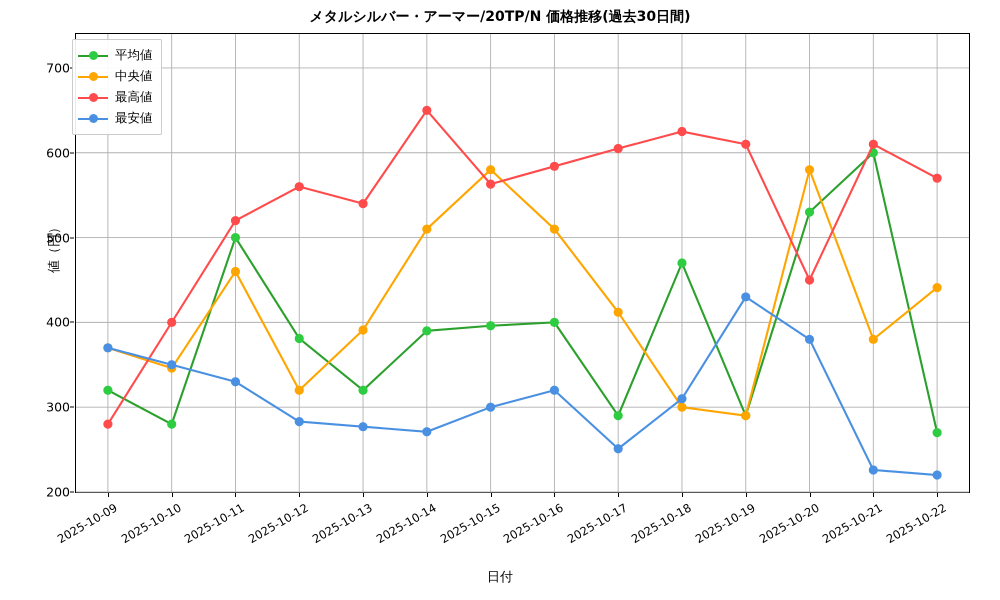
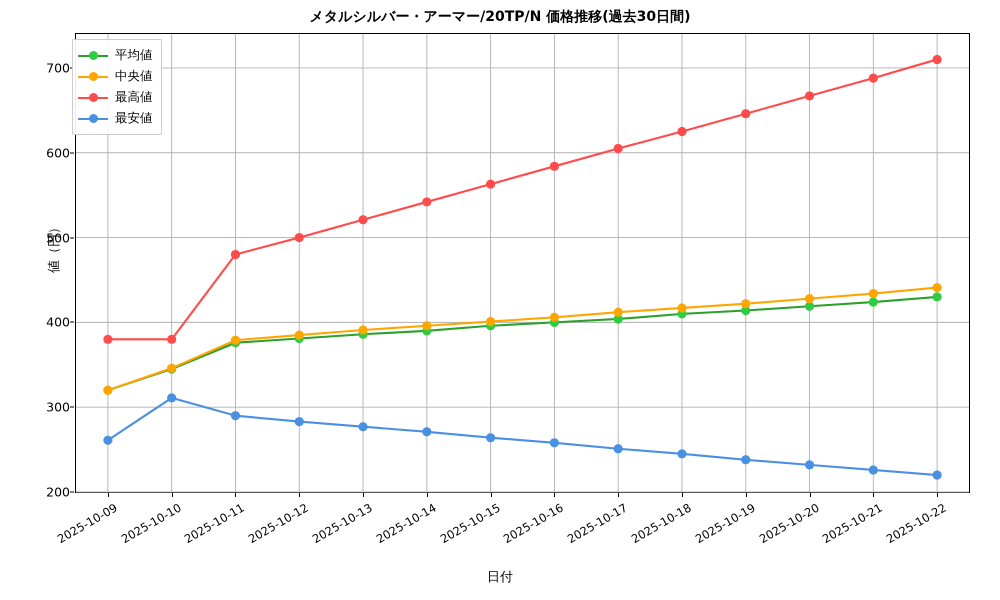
中央値/2025-10-09: 370 -> 320
最高値/2025-10-09: 280 -> 380
最安値/2025-10-09: 370 -> 260
平均値/2025-10-10: 280 -> 340
最高値/2025-10-10: 400 -> 380
最安値/2025-10-10: 350 -> 310
平均値/2025-10-11: 500 -> 380
中央値/2025-10-11: 460 -> 380
最高値/2025-10-11: 520 -> 480
最安値/2025-10-11: 330 -> 290
中央値/2025-10-12: 320 -> 380
最高値/2025-10-12: 560 -> 500
平均値/2025-10-13: 320 -> 390
最高値/2025-10-13: 540 -> 520
中央値/2025-10-14: 510 -> 400
最高値/2025-10-14: 650 -> 540
中央値/2025-10-15: 580 -> 400
最安値/2025-10-15: 300 -> 260
中央値/2025-10-16: 510 -> 410
最安値/2025-10-16: 320 -> 260
平均値/2025-10-17: 290 -> 400
平均値/2025-10-18: 470 -> 410
中央値/2025-10-18: 300 -> 420
最安値/2025-10-18: 310 -> 240
平均値/2025-10-19: 290 -> 410
中央値/2025-10-19: 290 -> 420
最高値/2025-10-19: 610 -> 650
最安値/2025-10-19: 430 -> 240
平均値/2025-10-20: 530 -> 420
中央値/2025-10-20: 580 -> 430
最高値/2025-10-20: 450 -> 670
最安値/2025-10-20: 380 -> 230
平均値/2025-10-21: 600 -> 420
中央値/2025-10-21: 380 -> 430
最高値/2025-10-21: 610 -> 690
平均値/2025-10-22: 270 -> 430
最高値/2025-10-22: 570 -> 710
